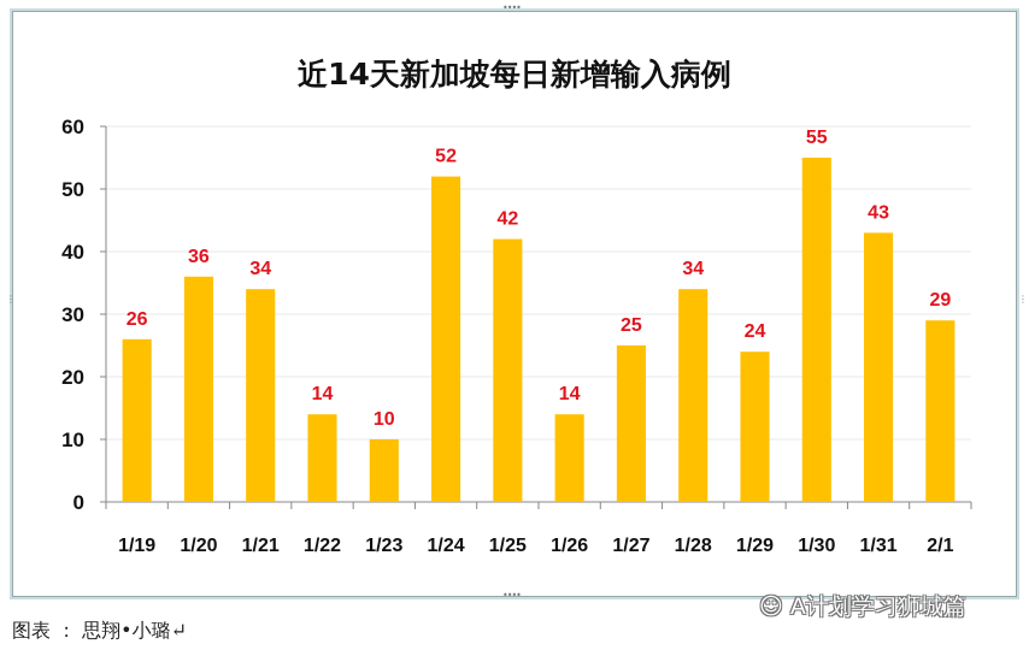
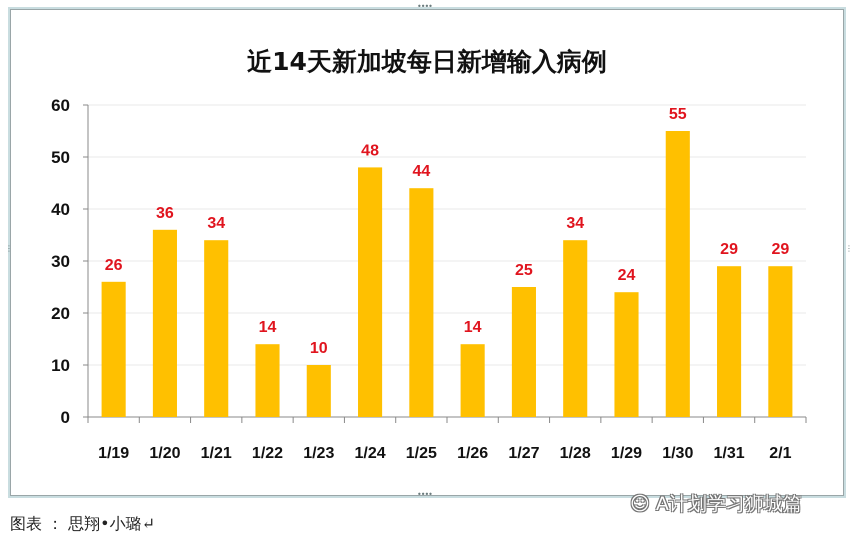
1/24: 52 -> 48
1/25: 42 -> 44
1/31: 43 -> 29
